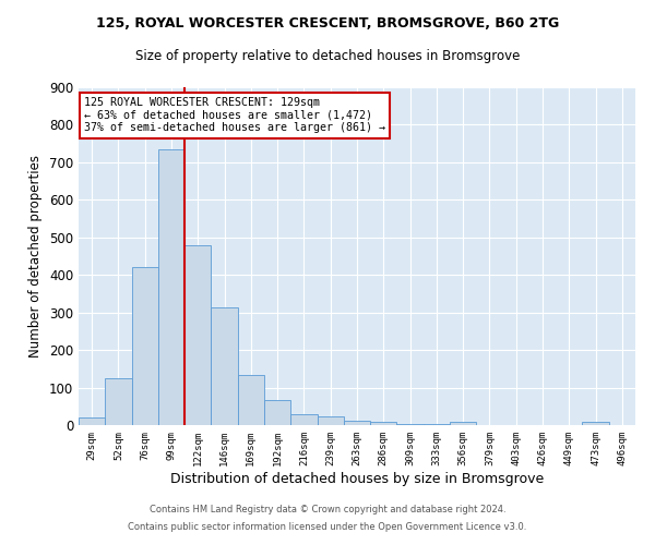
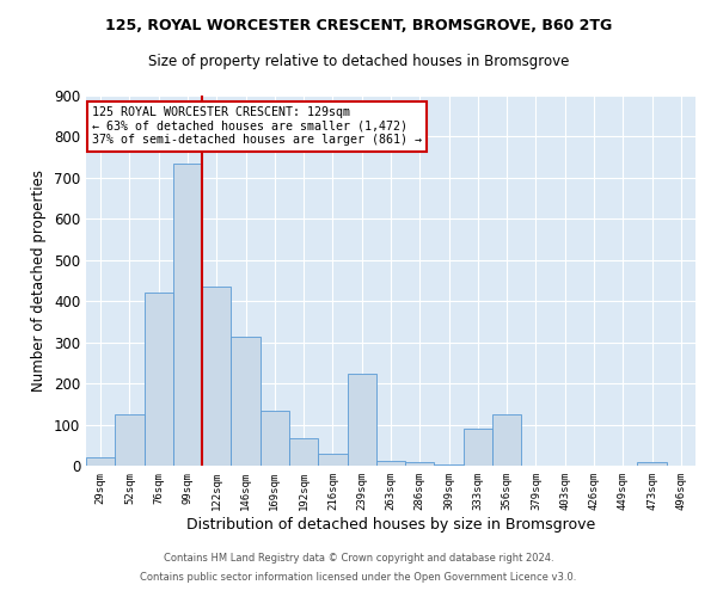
122sqm: 480 -> 435
239sqm: 22 -> 225
333sqm: 4 -> 90
356sqm: 10 -> 125
